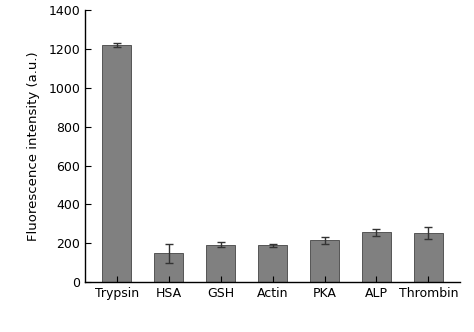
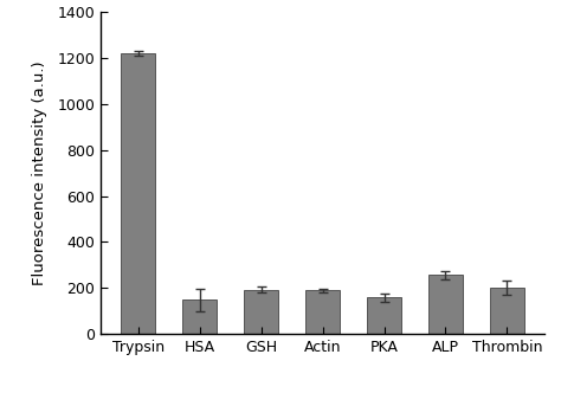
PKA: 220 -> 160
Thrombin: 250 -> 200
